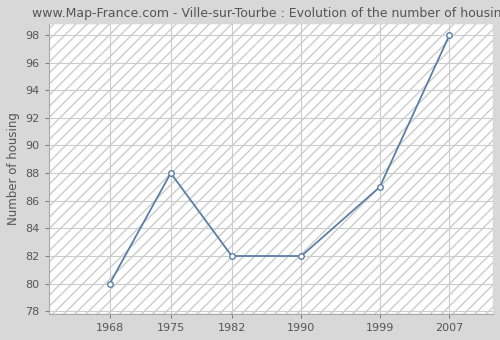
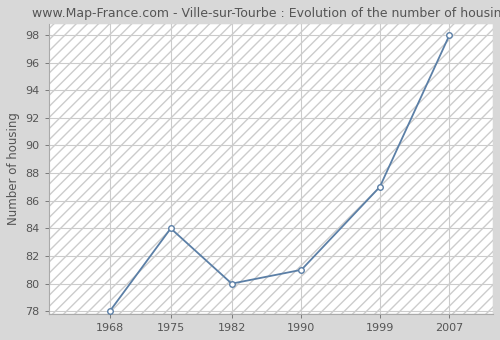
1968: 80 -> 78
1975: 88 -> 84
1982: 82 -> 80
1990: 82 -> 81
